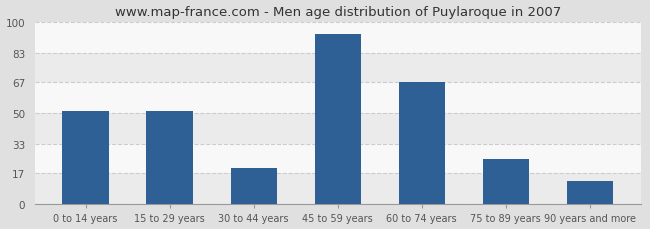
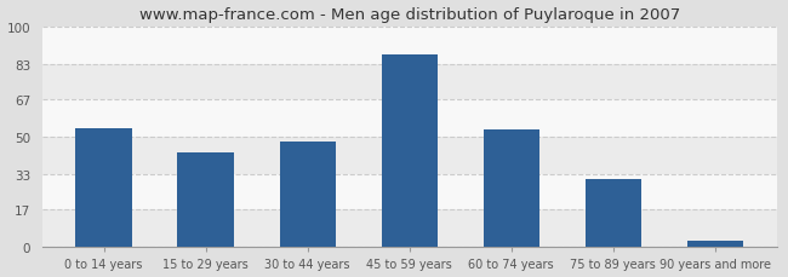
0 to 14 years: 51 -> 54
15 to 29 years: 51 -> 43
30 to 44 years: 20 -> 48
45 to 59 years: 93 -> 87
60 to 74 years: 67 -> 53
75 to 89 years: 25 -> 31
90 years and more: 13 -> 3
